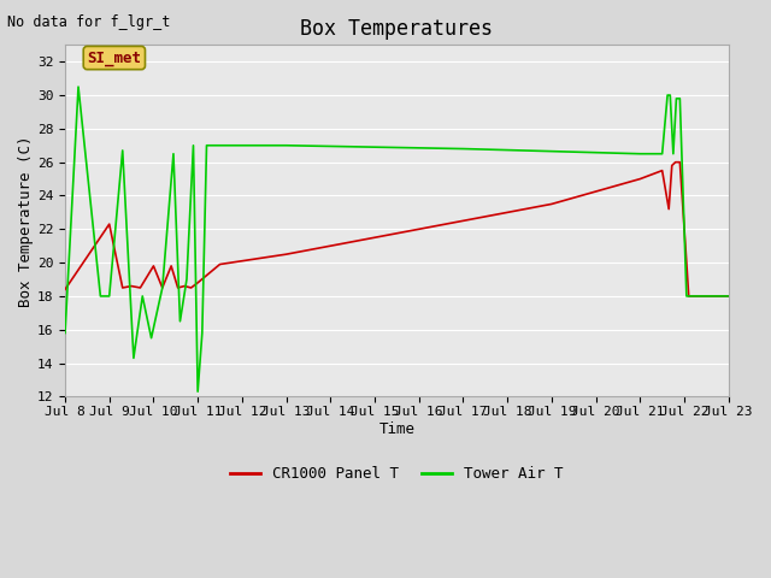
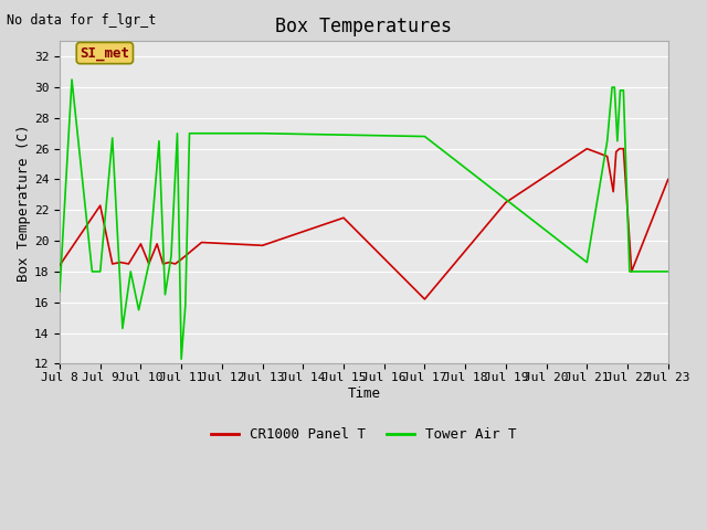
Tower Air T/Jul 8: 15.8 -> 16.7
CR1000 Panel T/Jul 13: 20.5 -> 19.7
CR1000 Panel T/Jul 17: 22.5 -> 16.2
CR1000 Panel T/Jul 19: 23.5 -> 22.5
CR1000 Panel T/Jul 21: 25.0 -> 26.0
Tower Air T/Jul 21: 26.5 -> 18.6
CR1000 Panel T/Jul 23: 18.0 -> 24.0
